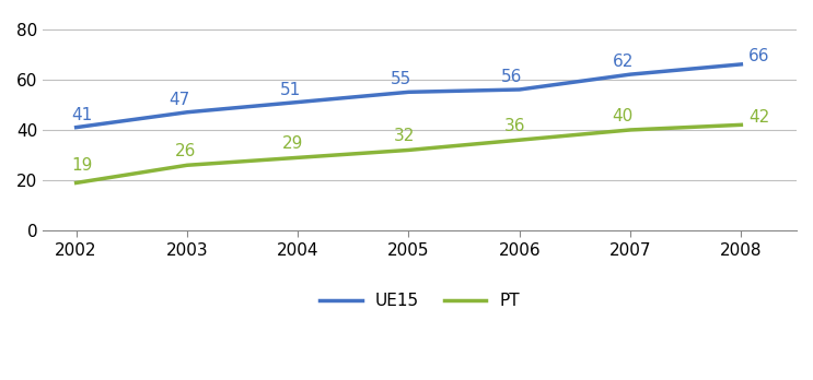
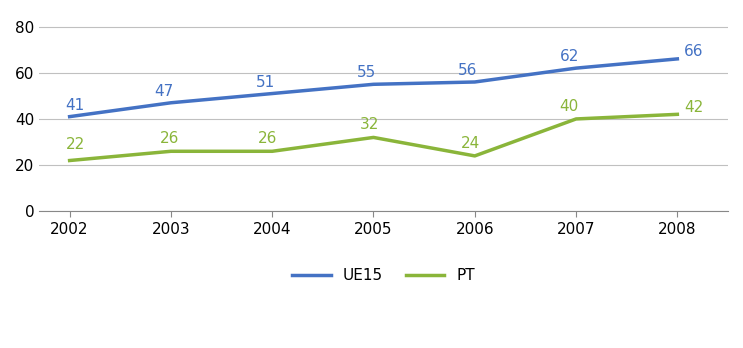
PT/2002: 19 -> 22
PT/2004: 29 -> 26
PT/2006: 36 -> 24
